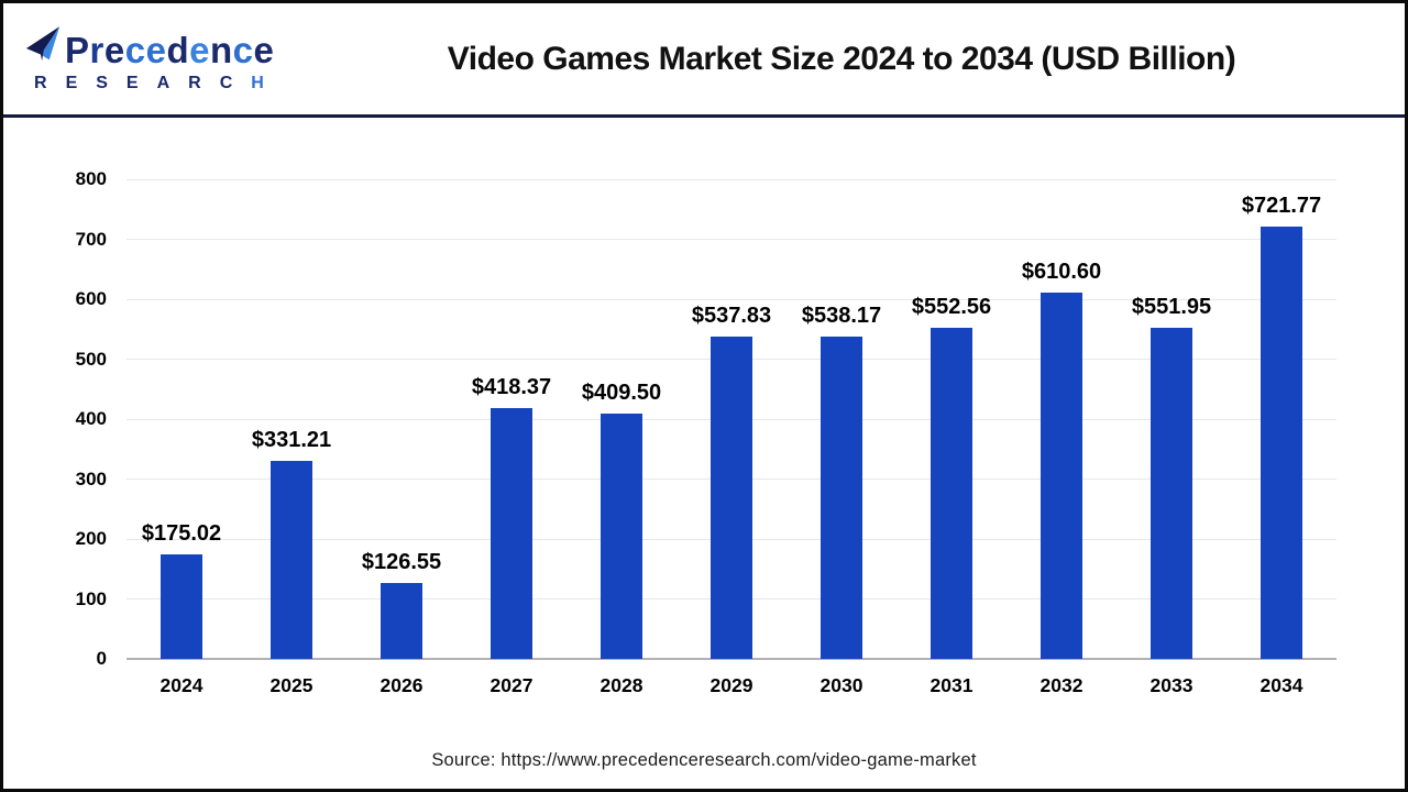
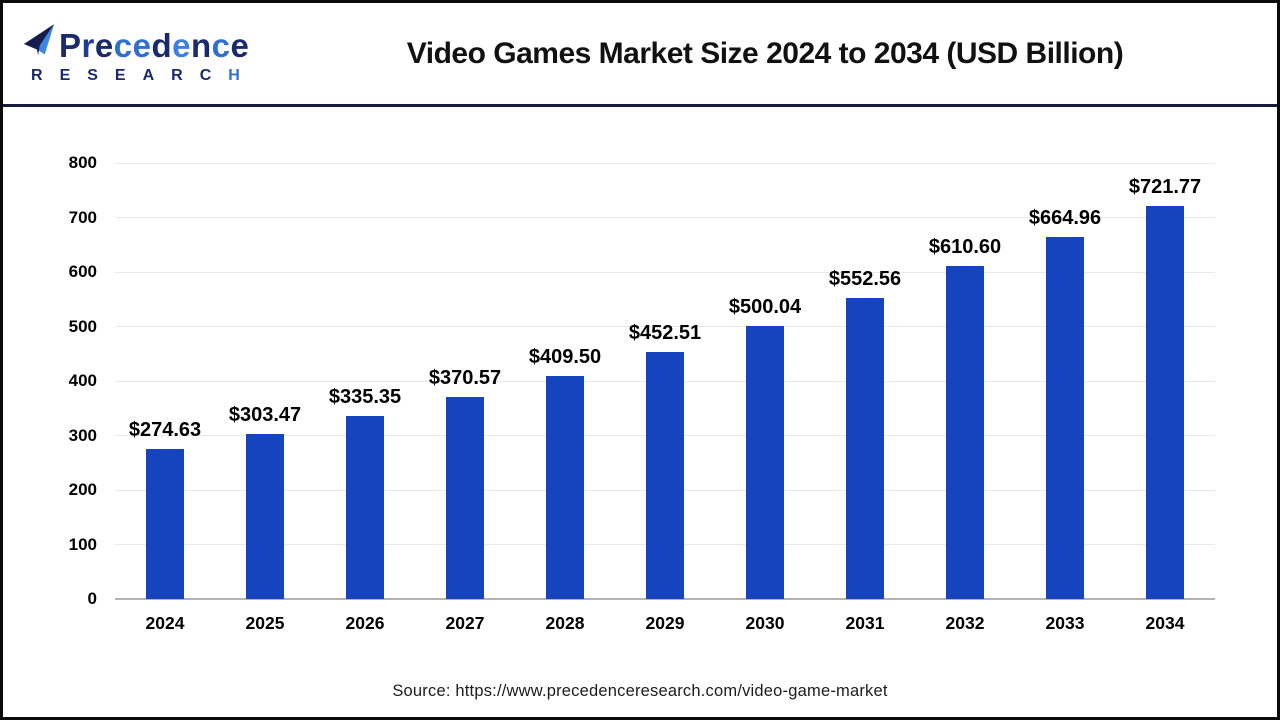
2024: $175.02 -> $274.63
2025: $331.21 -> $303.47
2026: $126.55 -> $335.35
2027: $418.37 -> $370.57
2029: $537.83 -> $452.51
2030: $538.17 -> $500.04
2033: $551.95 -> $664.96
